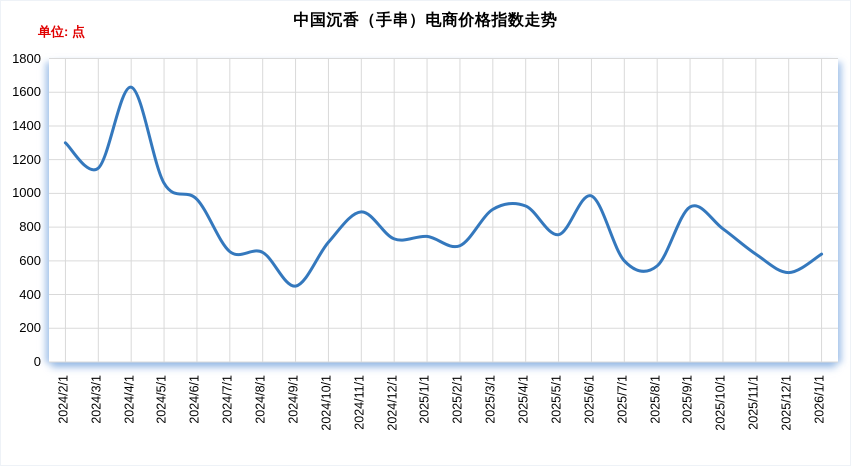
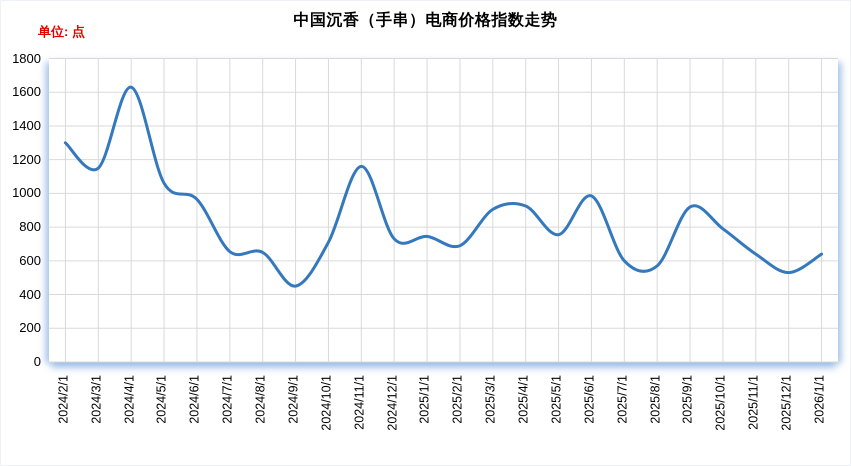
2024/11/1: 890 -> 1160
